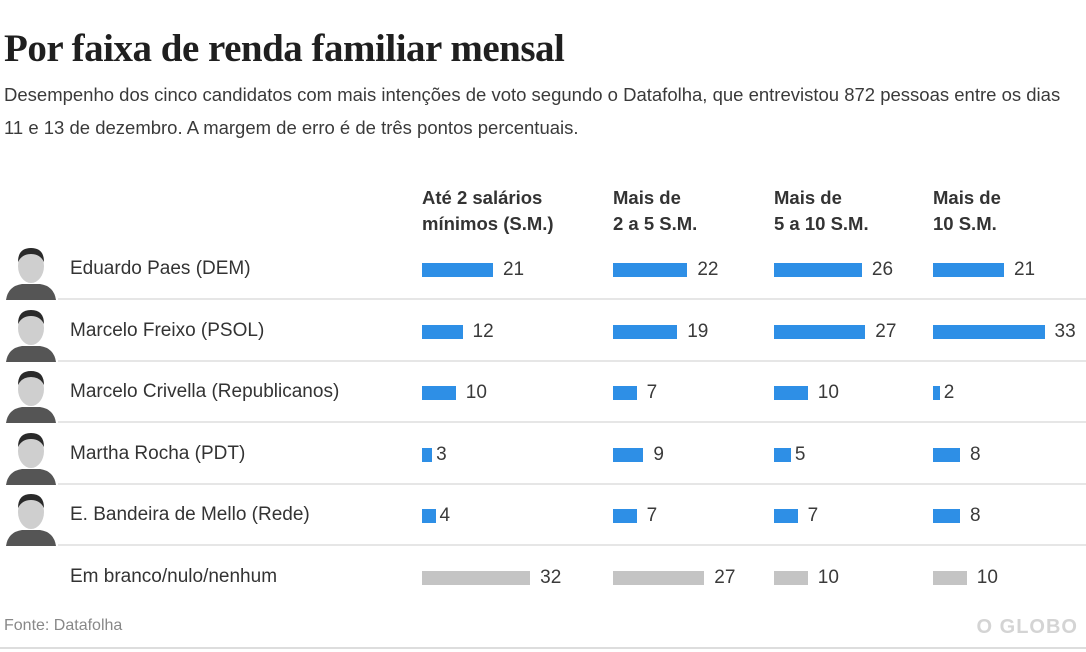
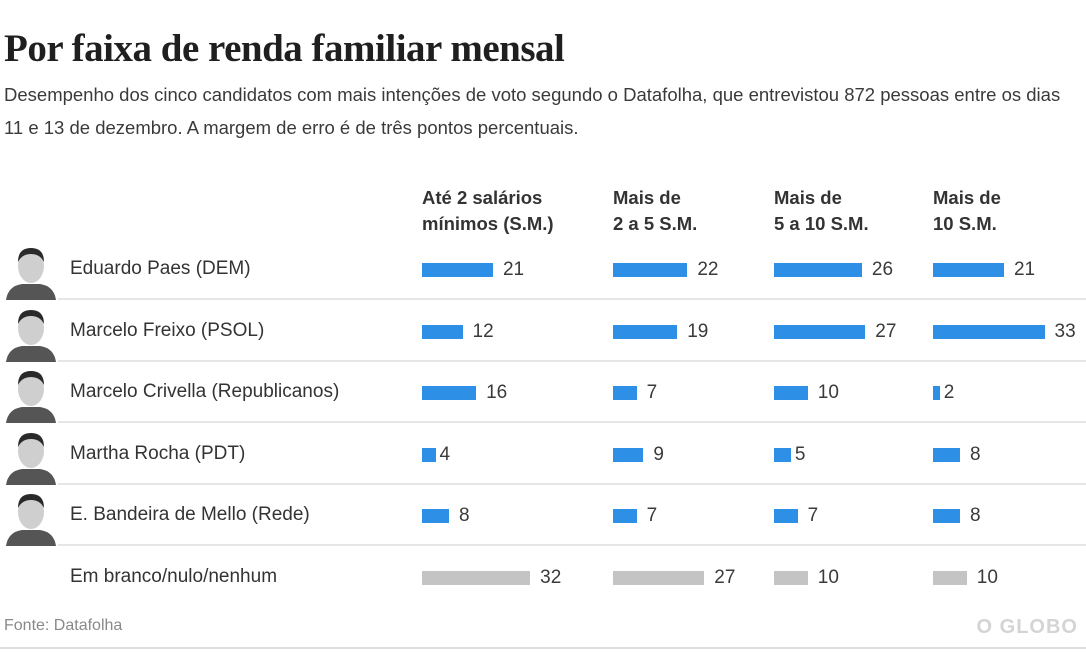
Marcelo Crivella (Republicanos)/Até 2 salários mínimos (S.M.): 10 -> 16
Martha Rocha (PDT)/Até 2 salários mínimos (S.M.): 3 -> 4
E. Bandeira de Mello (Rede)/Até 2 salários mínimos (S.M.): 4 -> 8
